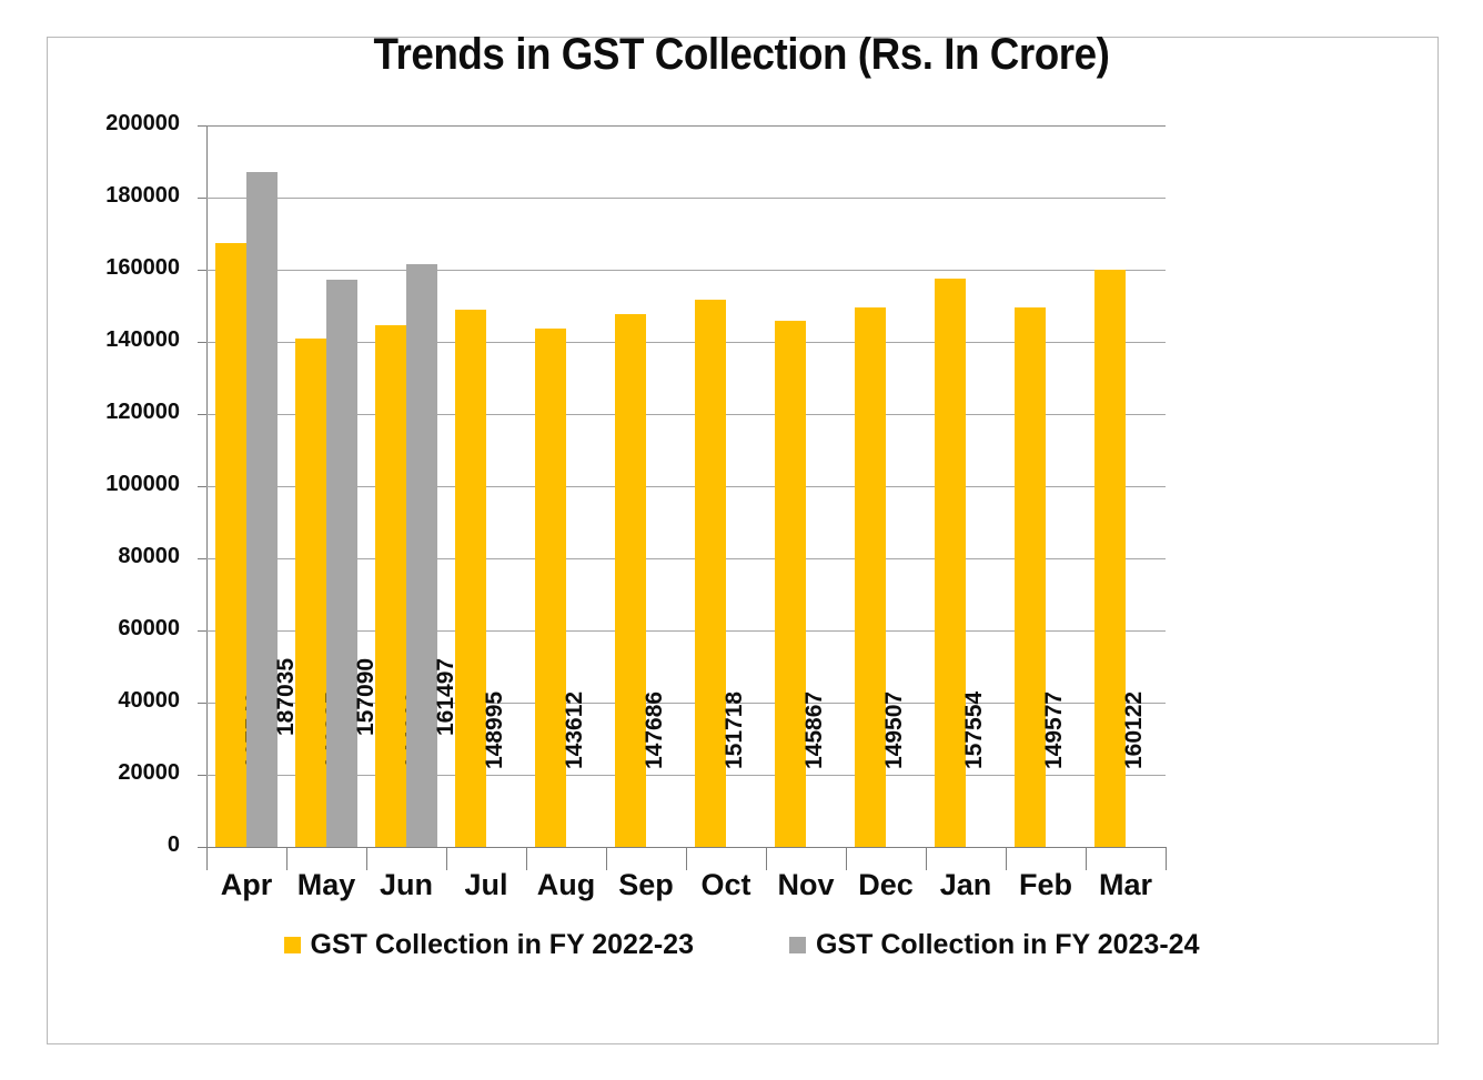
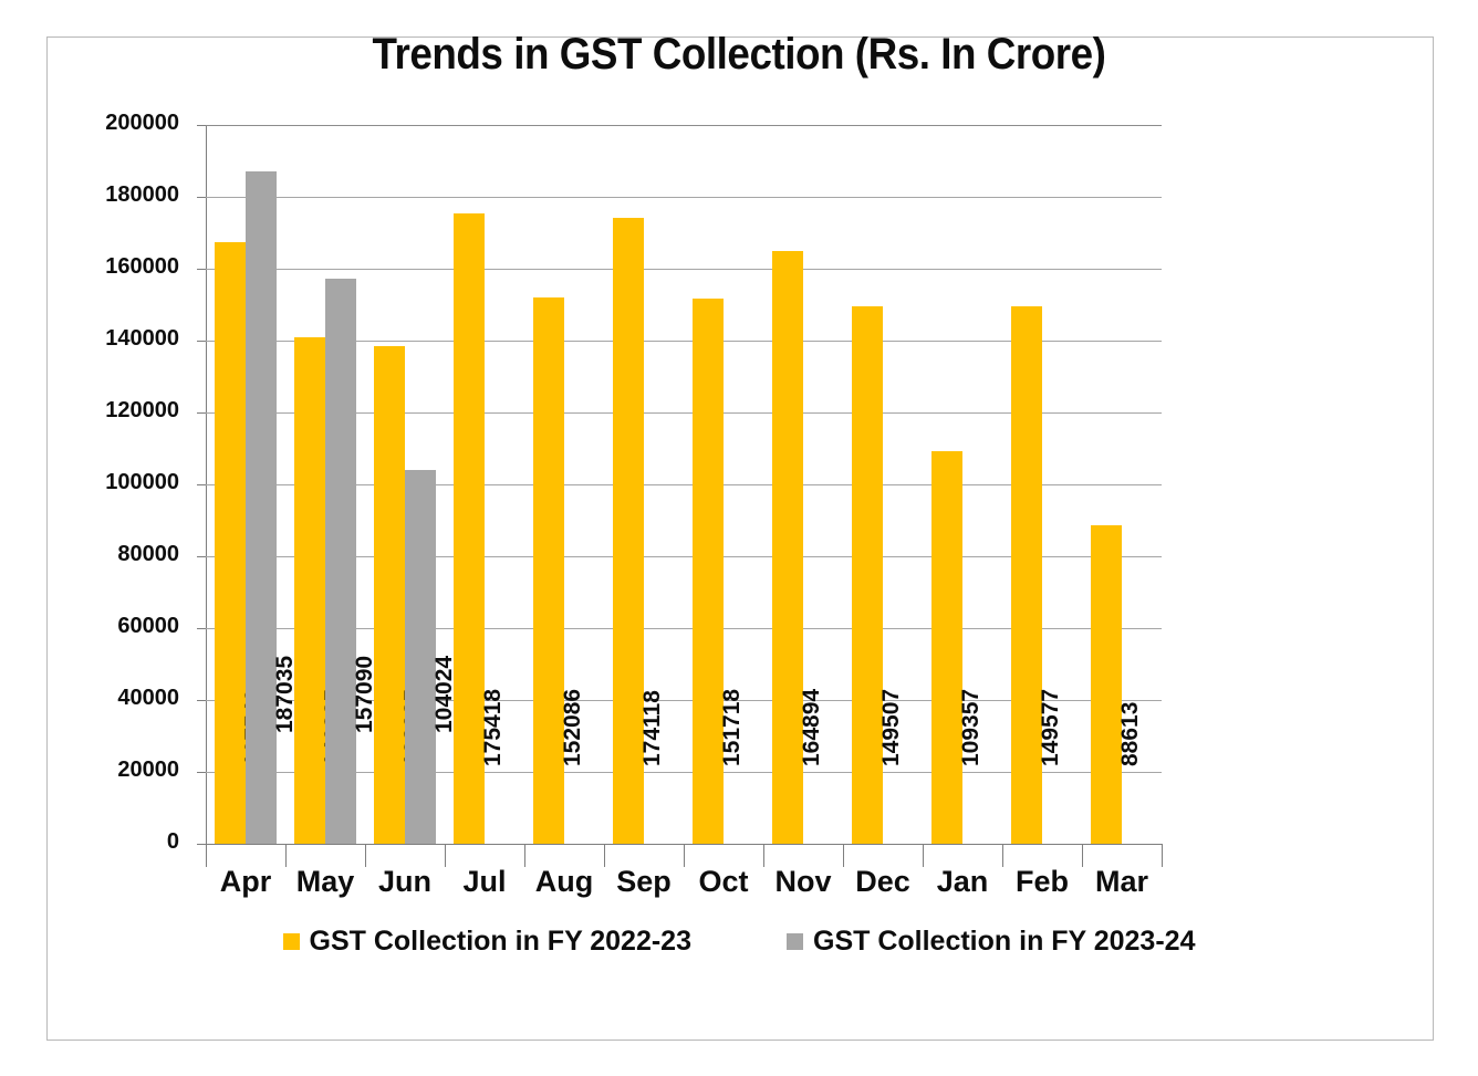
GST Collection in FY 2022-23/Jun: 144616 -> 138385
GST Collection in FY 2023-24/Jun: 161497 -> 104024
GST Collection in FY 2022-23/Jul: 148995 -> 175418
GST Collection in FY 2022-23/Aug: 143612 -> 152086
GST Collection in FY 2022-23/Sep: 147686 -> 174118
GST Collection in FY 2022-23/Nov: 145867 -> 164894
GST Collection in FY 2022-23/Jan: 157554 -> 109357
GST Collection in FY 2022-23/Mar: 160122 -> 88613
